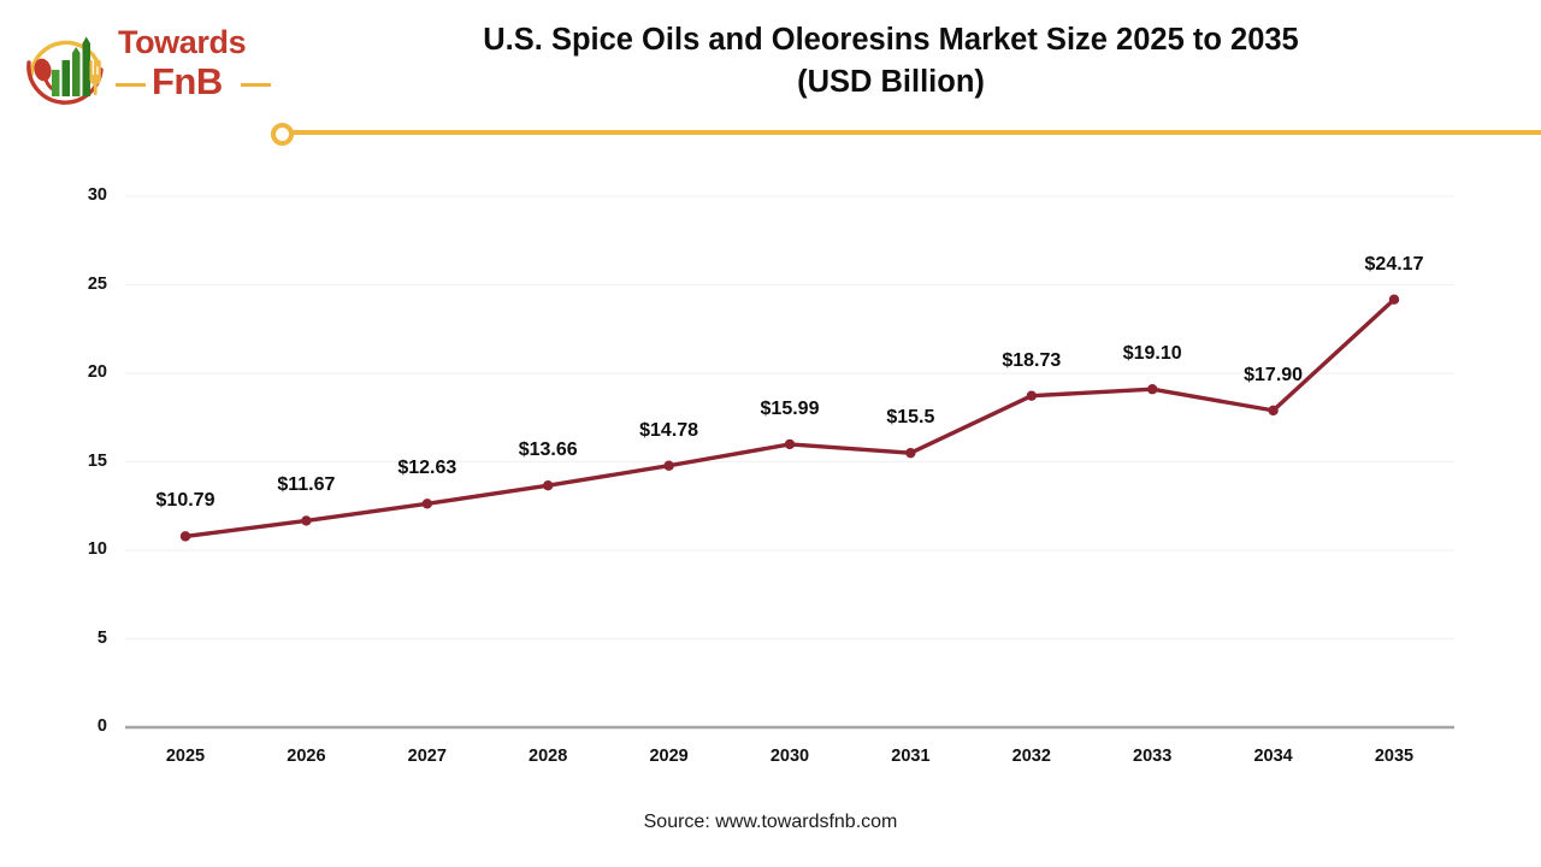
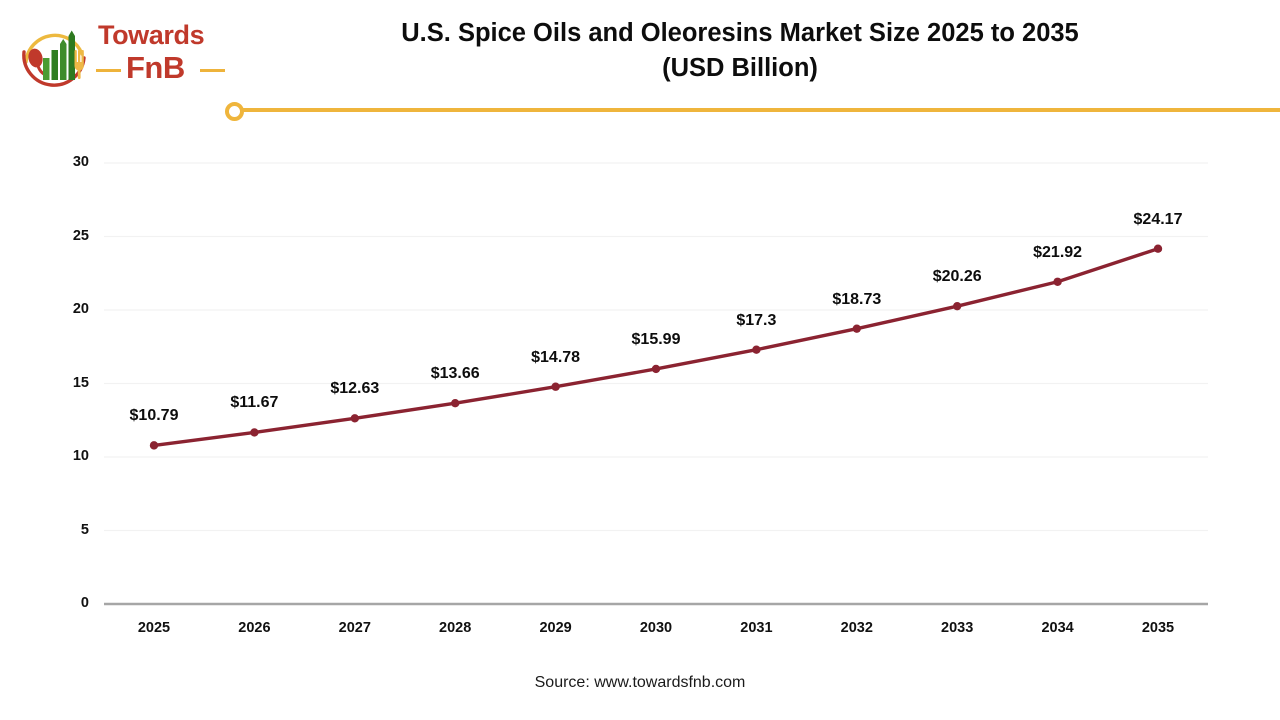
2031: $15.5 -> $17.3
2033: $19.10 -> $20.26
2034: $17.90 -> $21.92
